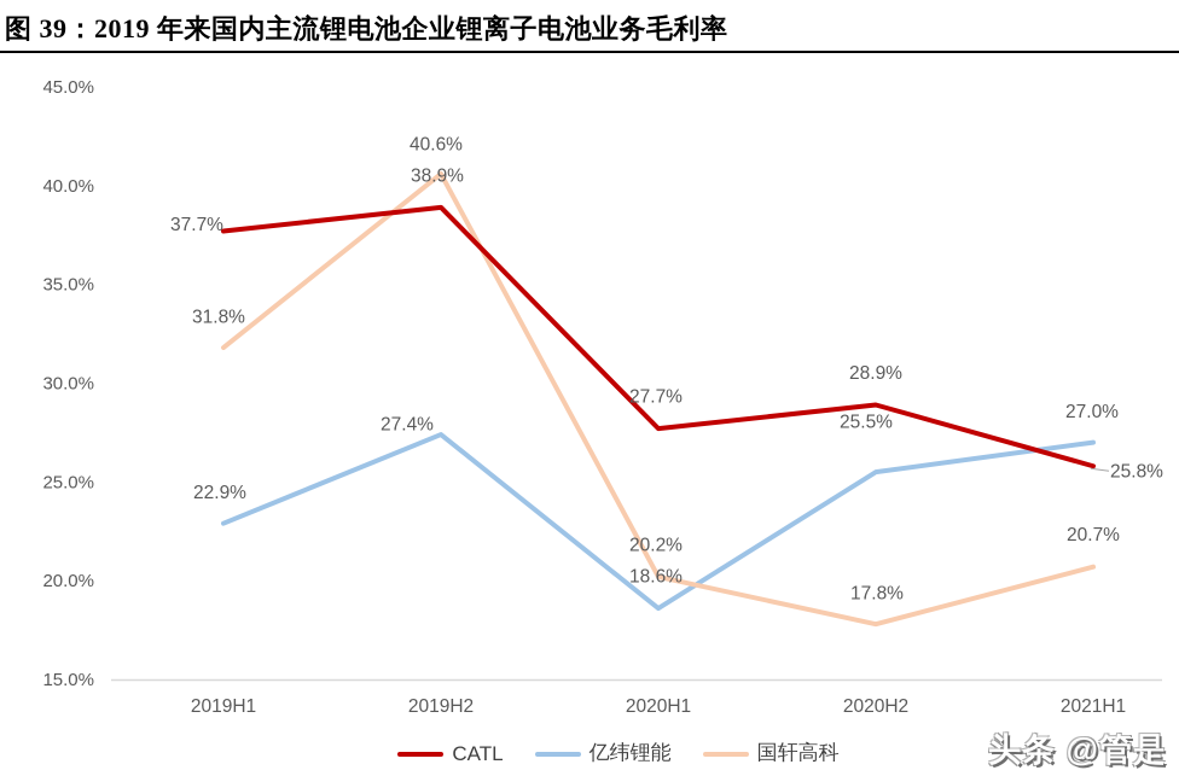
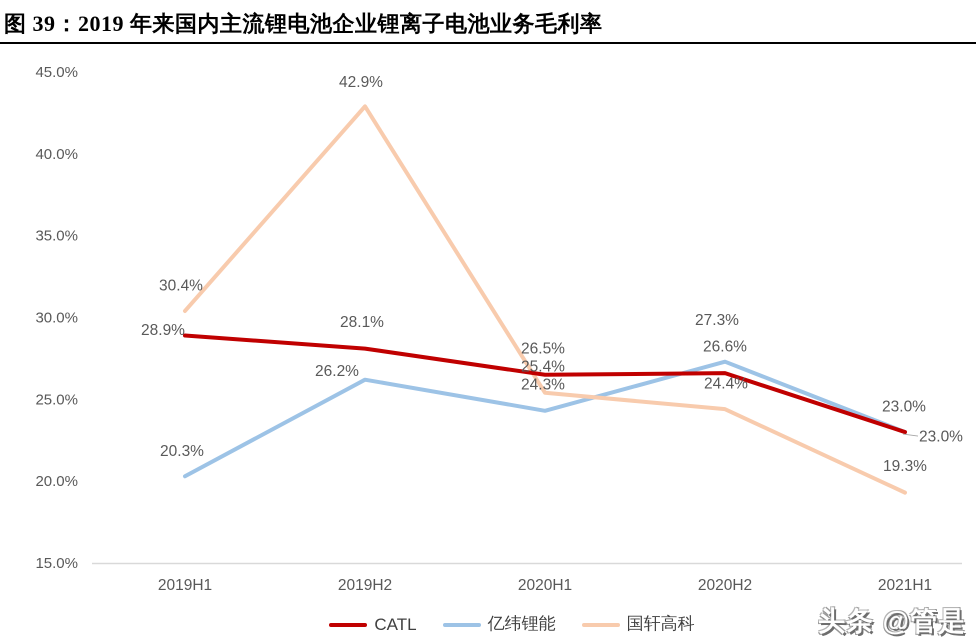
CATL/2019H1: 37.7% -> 28.9%
亿纬锂能/2019H1: 22.9% -> 20.3%
国轩高科/2019H1: 31.8% -> 30.4%
CATL/2019H2: 38.9% -> 28.1%
亿纬锂能/2019H2: 27.4% -> 26.2%
国轩高科/2019H2: 40.6% -> 42.9%
CATL/2020H1: 27.7% -> 26.5%
亿纬锂能/2020H1: 18.6% -> 24.3%
国轩高科/2020H1: 20.2% -> 25.4%
CATL/2020H2: 28.9% -> 26.6%
亿纬锂能/2020H2: 25.5% -> 27.3%
国轩高科/2020H2: 17.8% -> 24.4%
CATL/2021H1: 25.8% -> 23.0%
亿纬锂能/2021H1: 27.0% -> 23.0%
国轩高科/2021H1: 20.7% -> 19.3%
